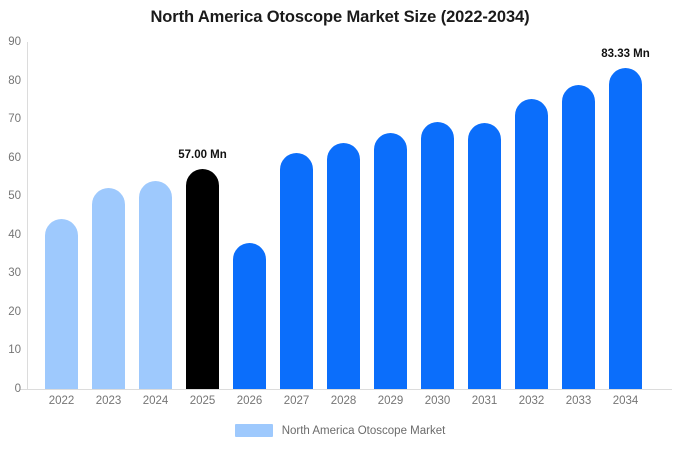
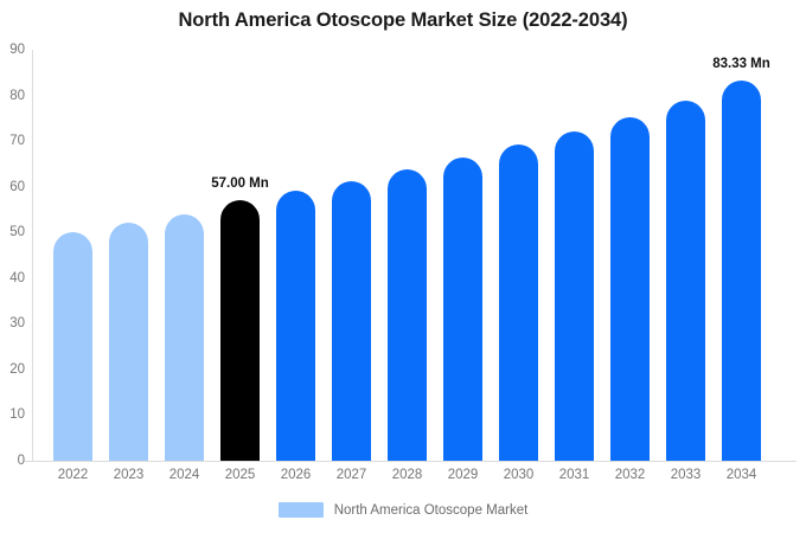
2022: 44 -> 50
2026: 38 -> 59
2031: 69 -> 72
